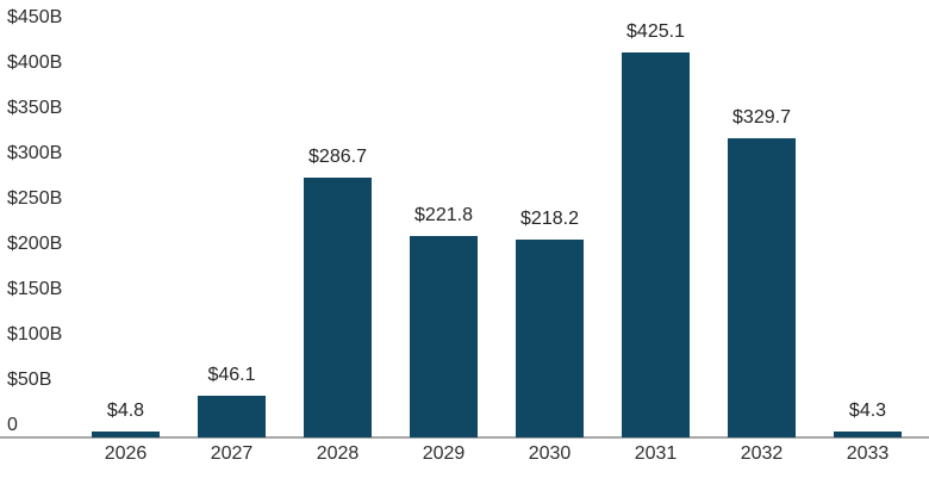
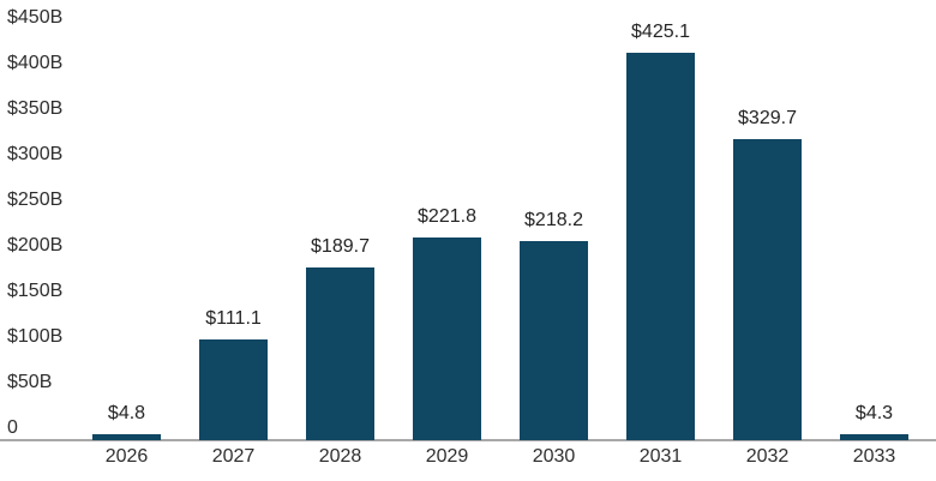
2027: $46.1 -> $111.1
2028: $286.7 -> $189.7
